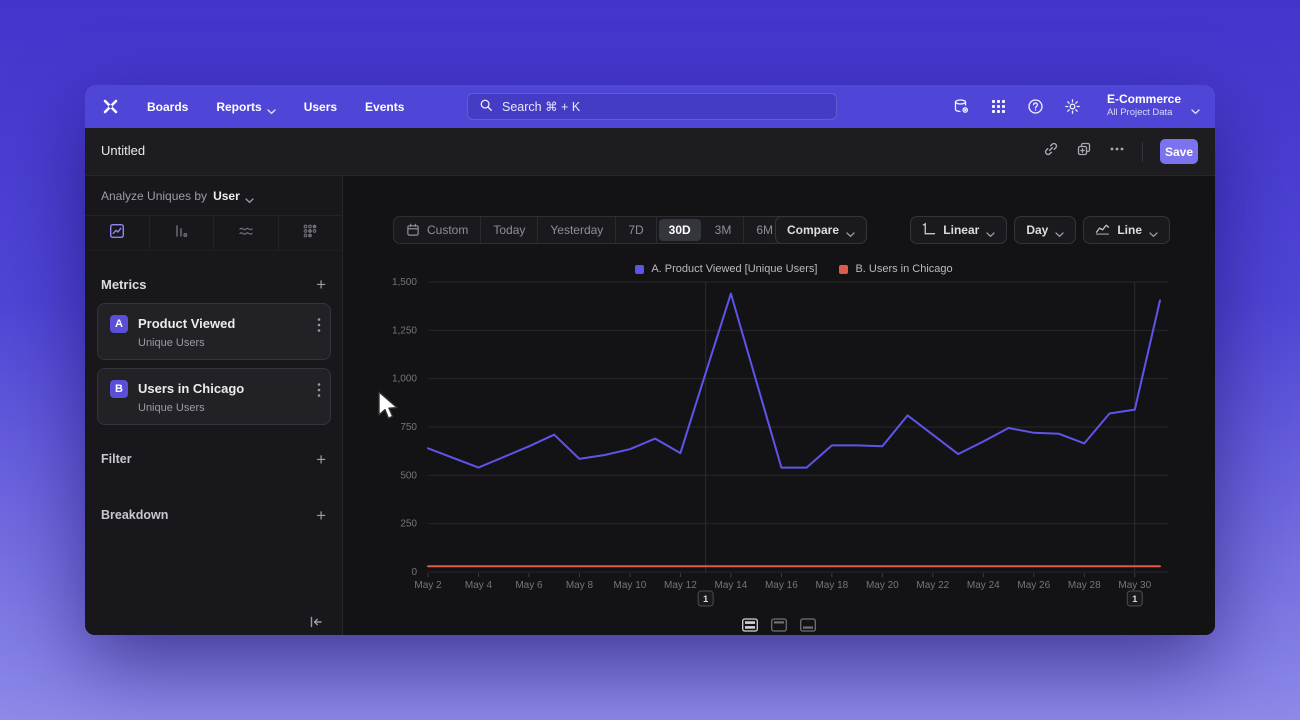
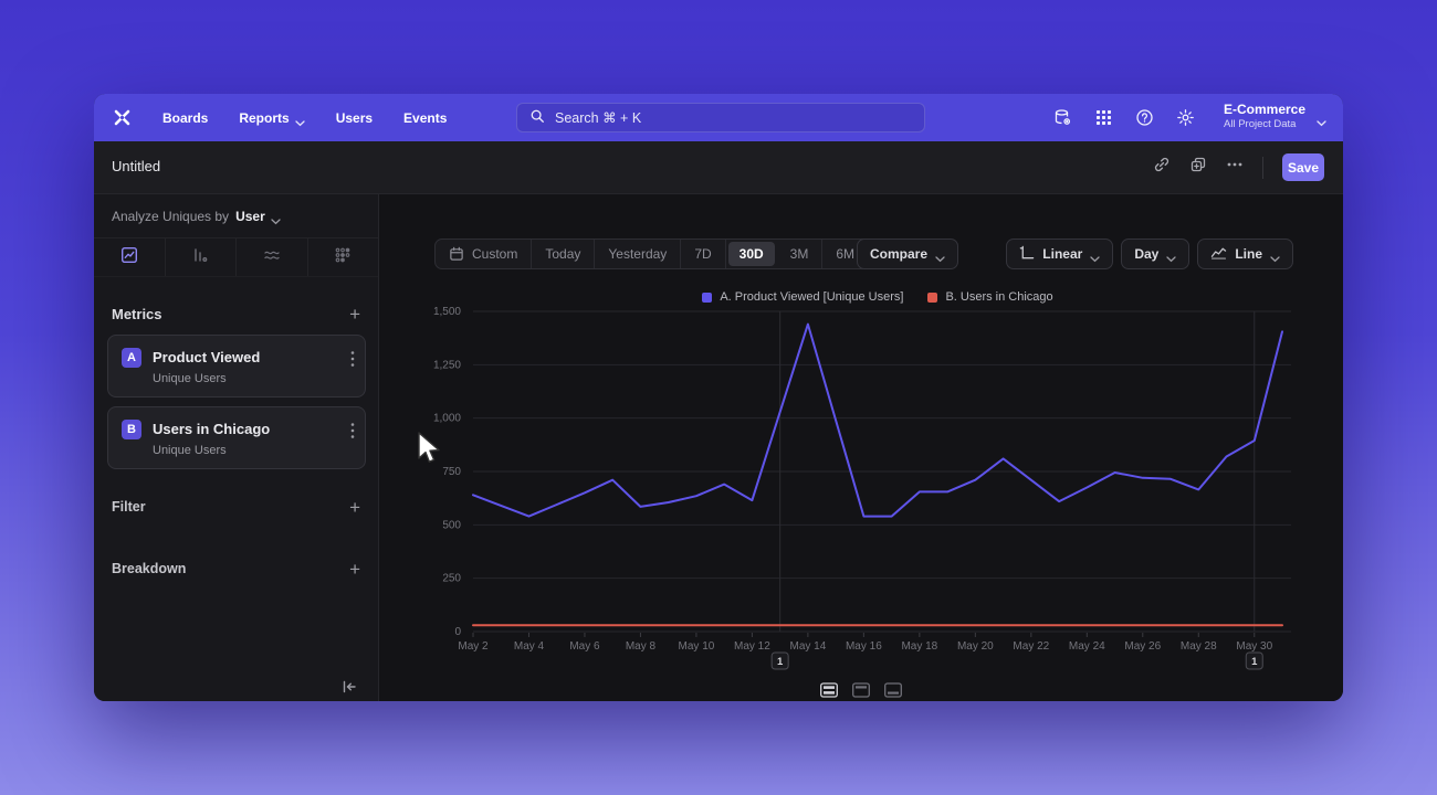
A. Product Viewed [Unique Users]/May 20: 650 -> 710
A. Product Viewed [Unique Users]/May 30: 840 -> 900
